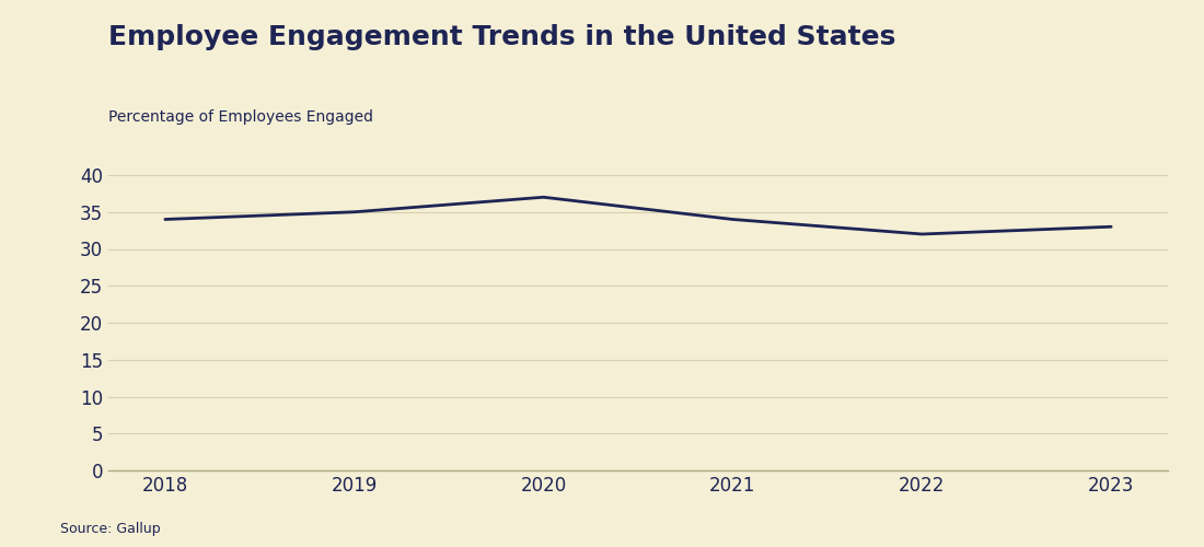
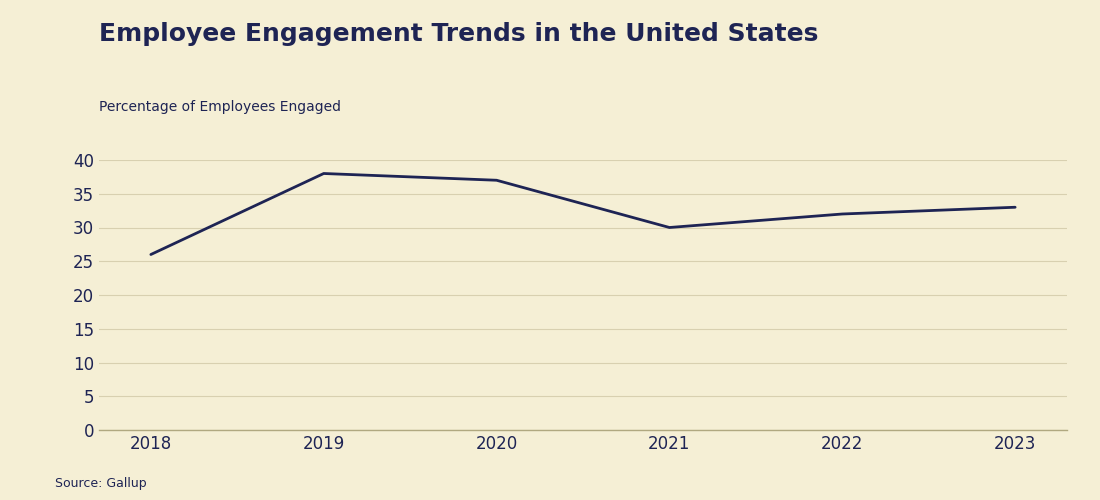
2018: 34 -> 26
2019: 35 -> 38
2021: 34 -> 30
